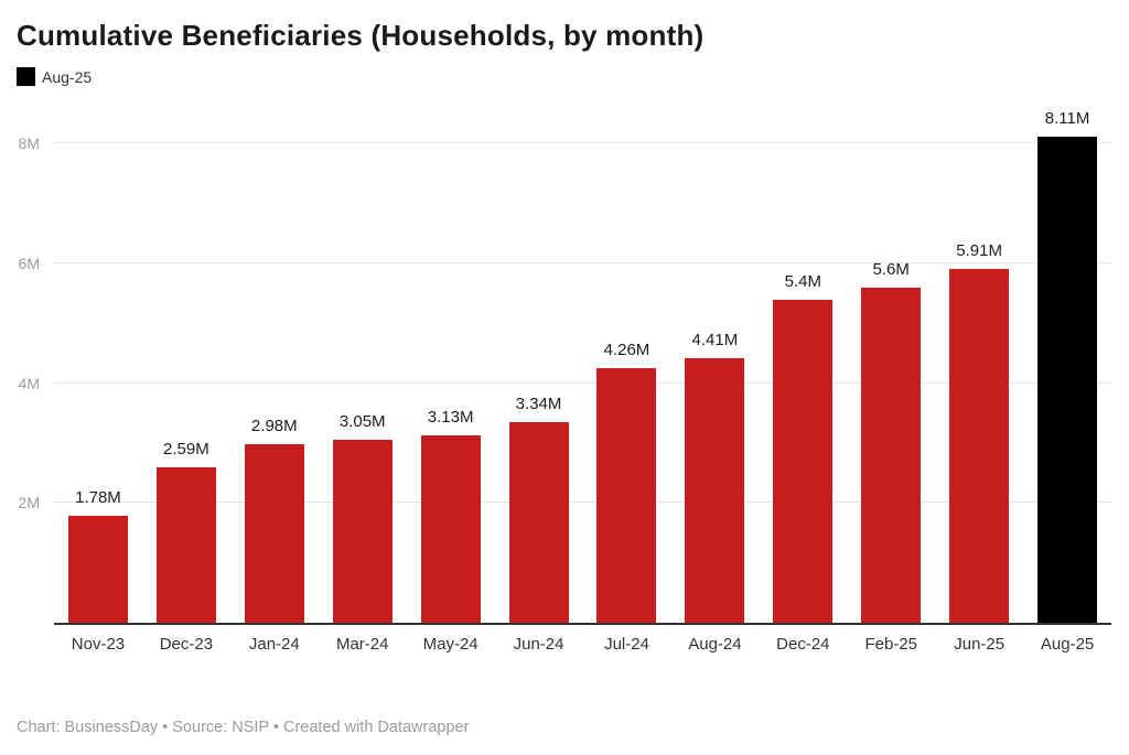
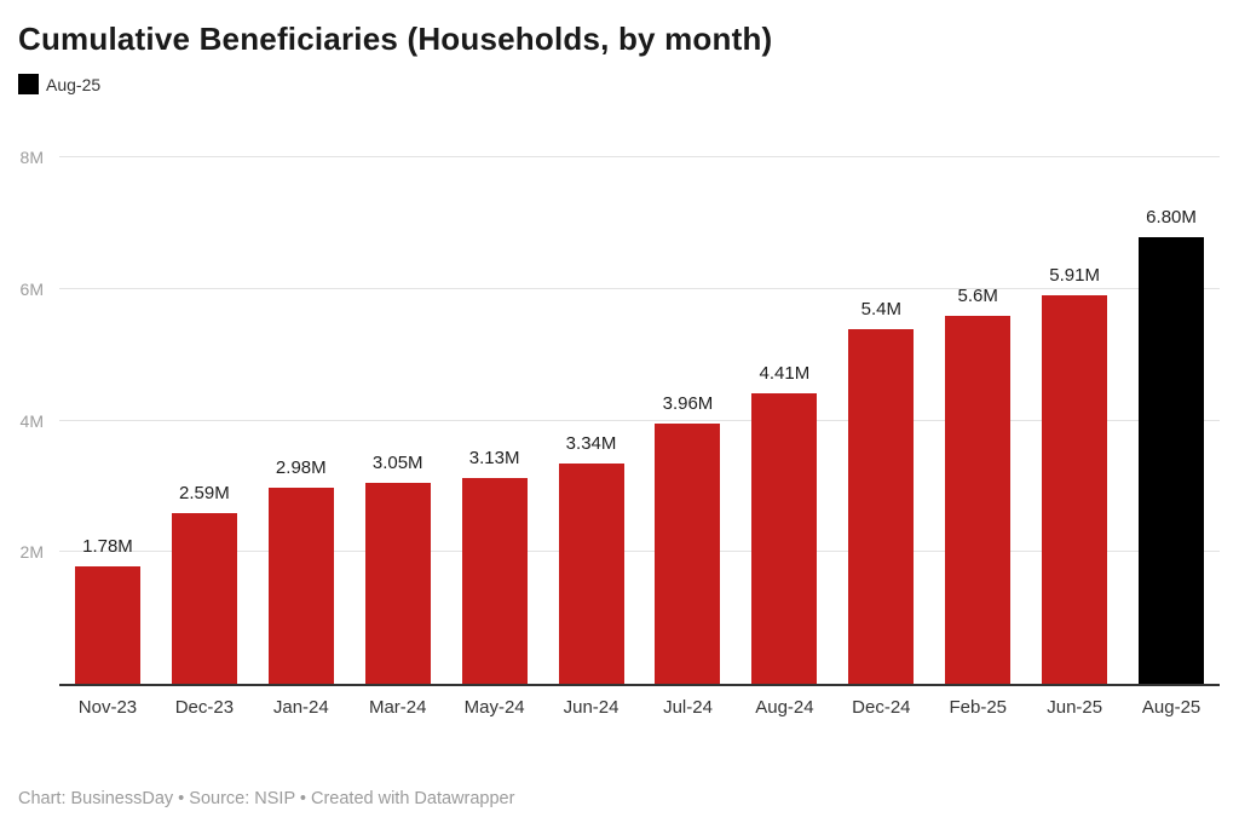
Jul-24: 4.26M -> 3.96M
Aug-25: 8.11M -> 6.80M
